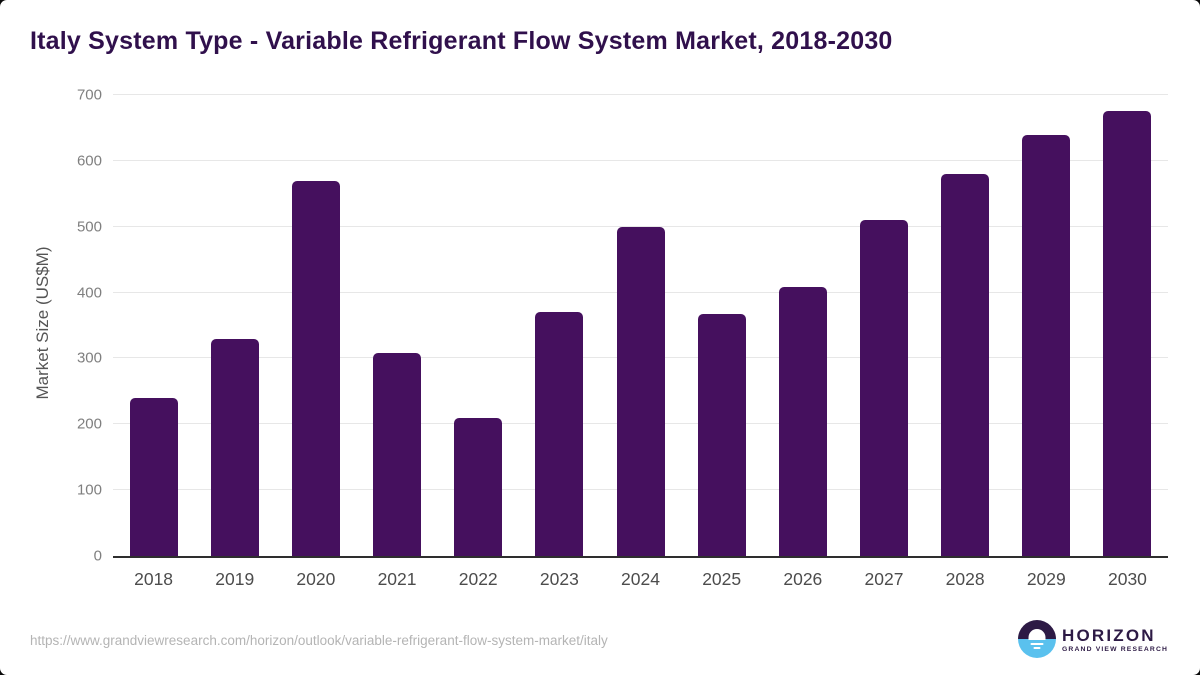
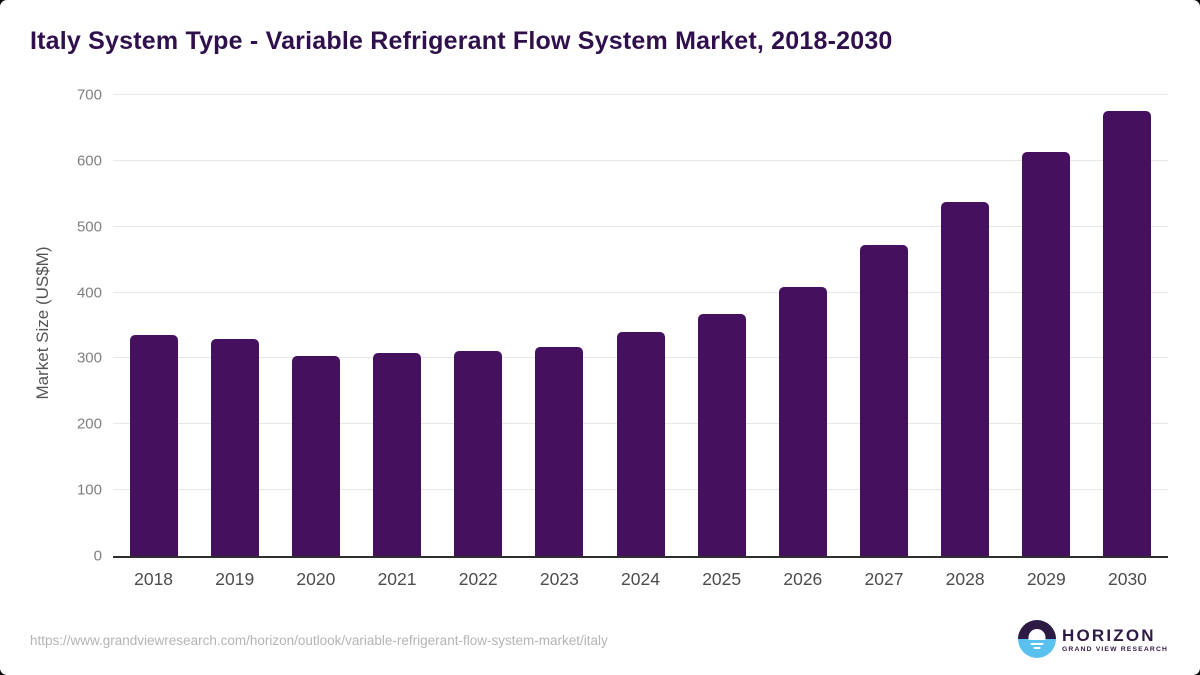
2018: 240 -> 340
2020: 570 -> 300
2022: 210 -> 310
2023: 370 -> 320
2024: 500 -> 340
2027: 510 -> 470
2028: 580 -> 540
2029: 640 -> 610
